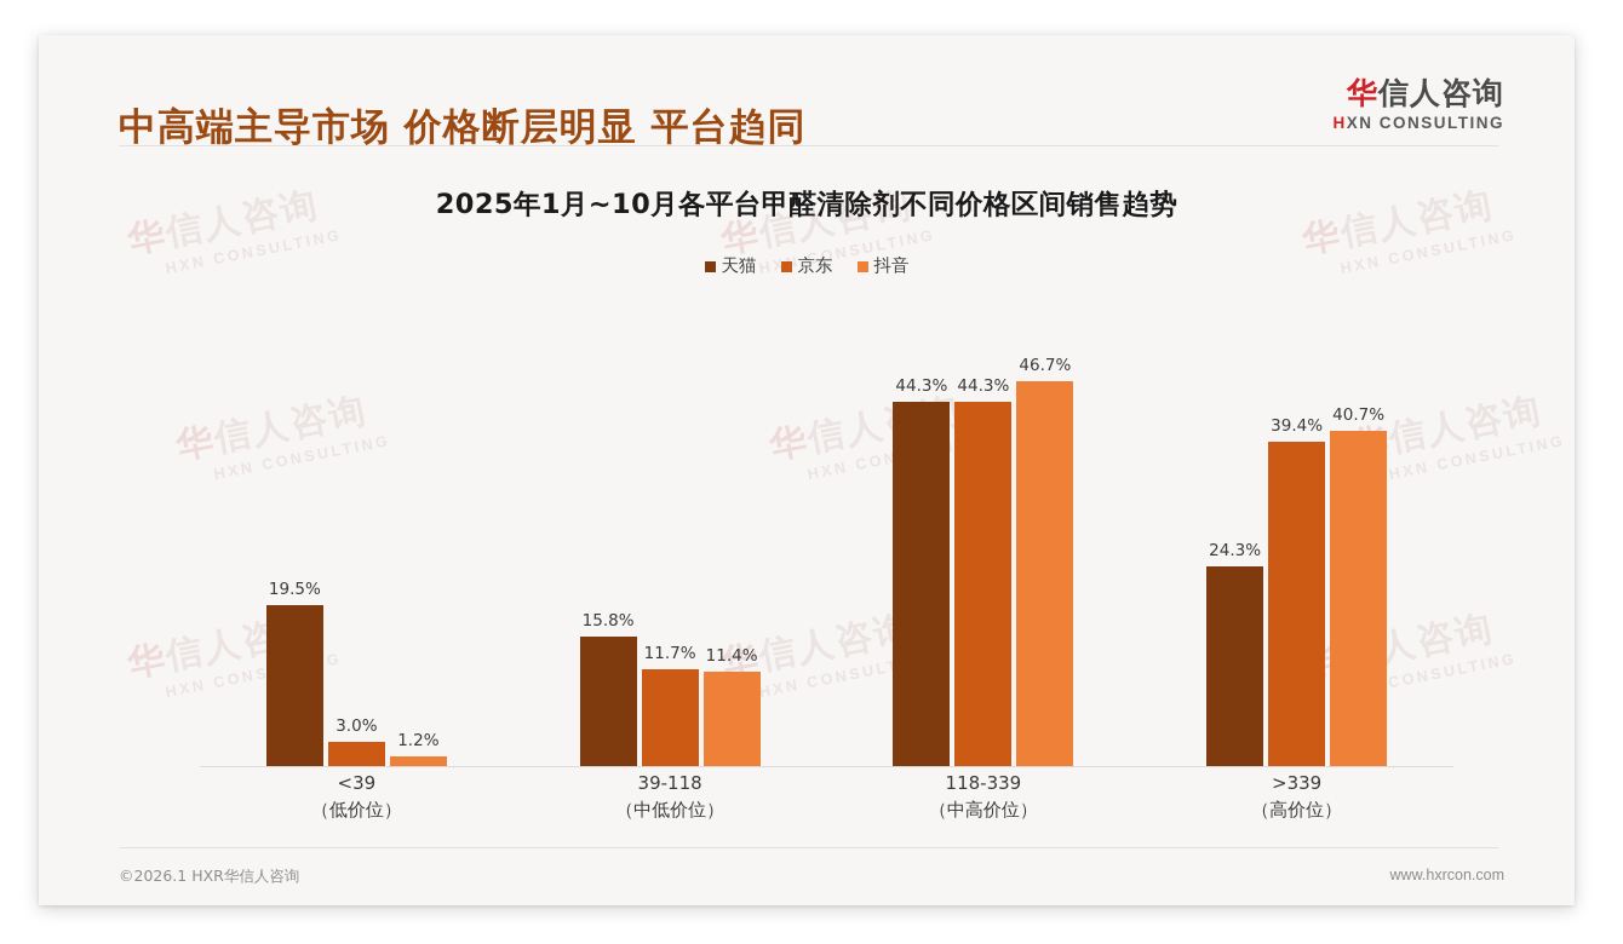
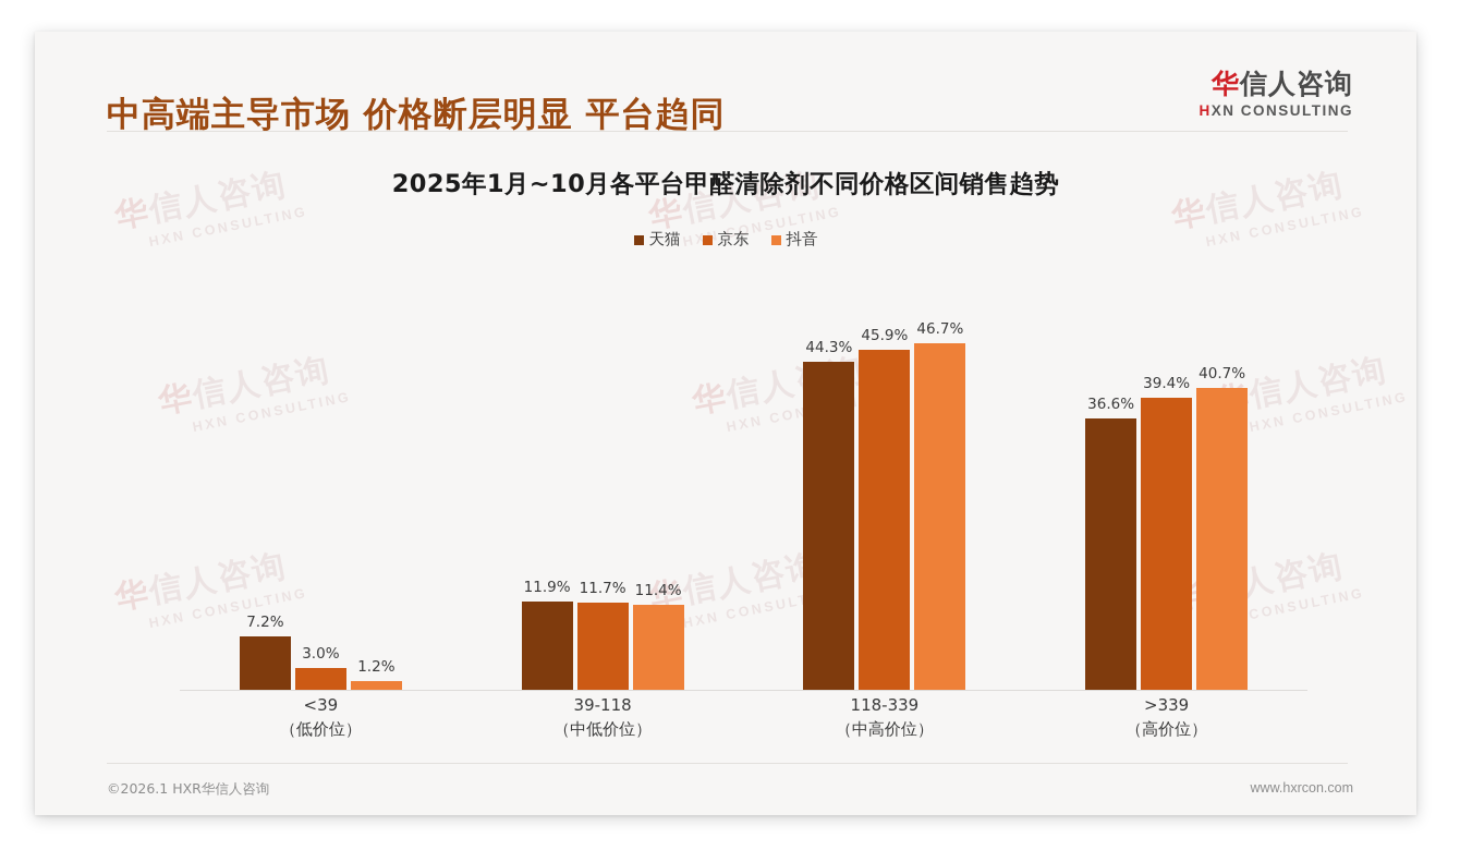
天猫/<39: 19.5% -> 7.2%
天猫/39-118: 15.8% -> 11.9%
京东/118-339: 44.3% -> 45.9%
天猫/>339: 24.3% -> 36.6%
